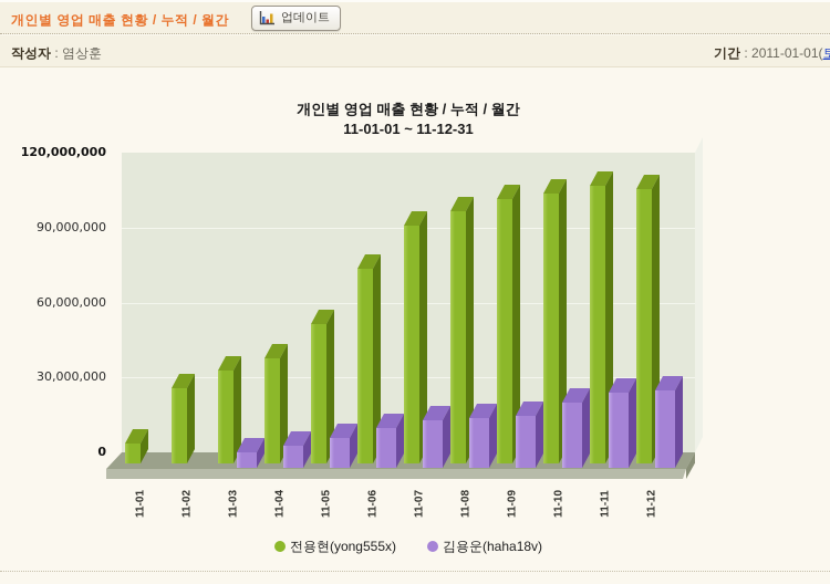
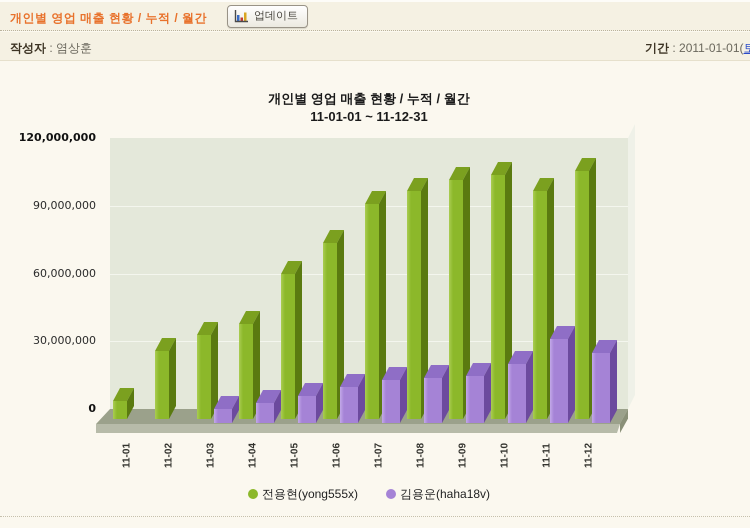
전용현(yong555x)/11-05: 56000000 -> 64000000
전용현(yong555x)/11-11: 111000000 -> 101000000
김용운(haha18v)/11-11: 30000000 -> 37000000
